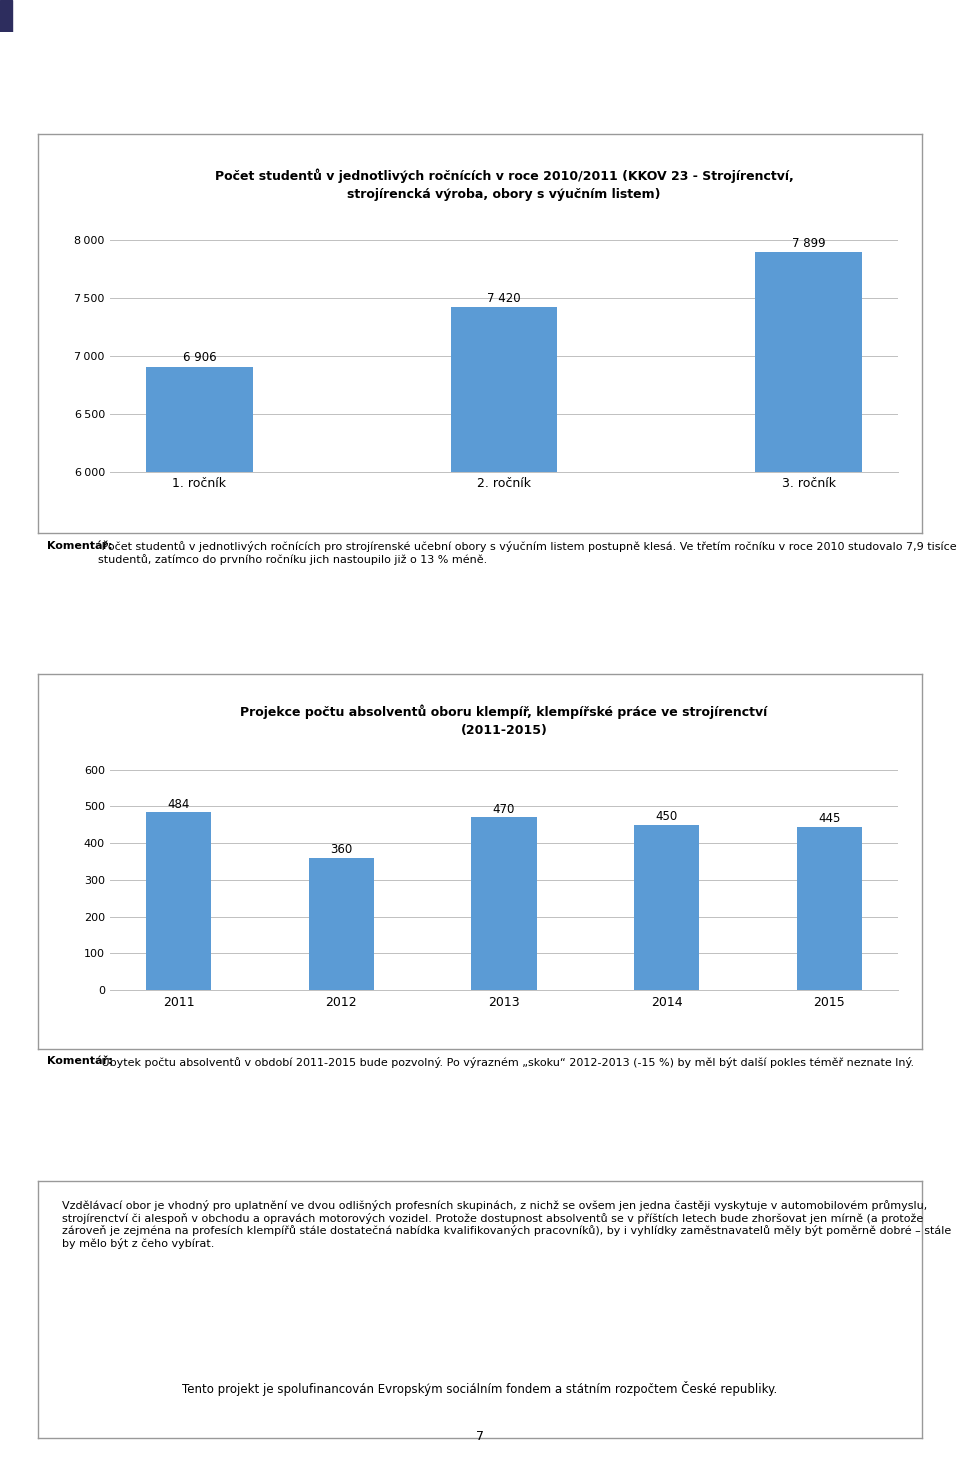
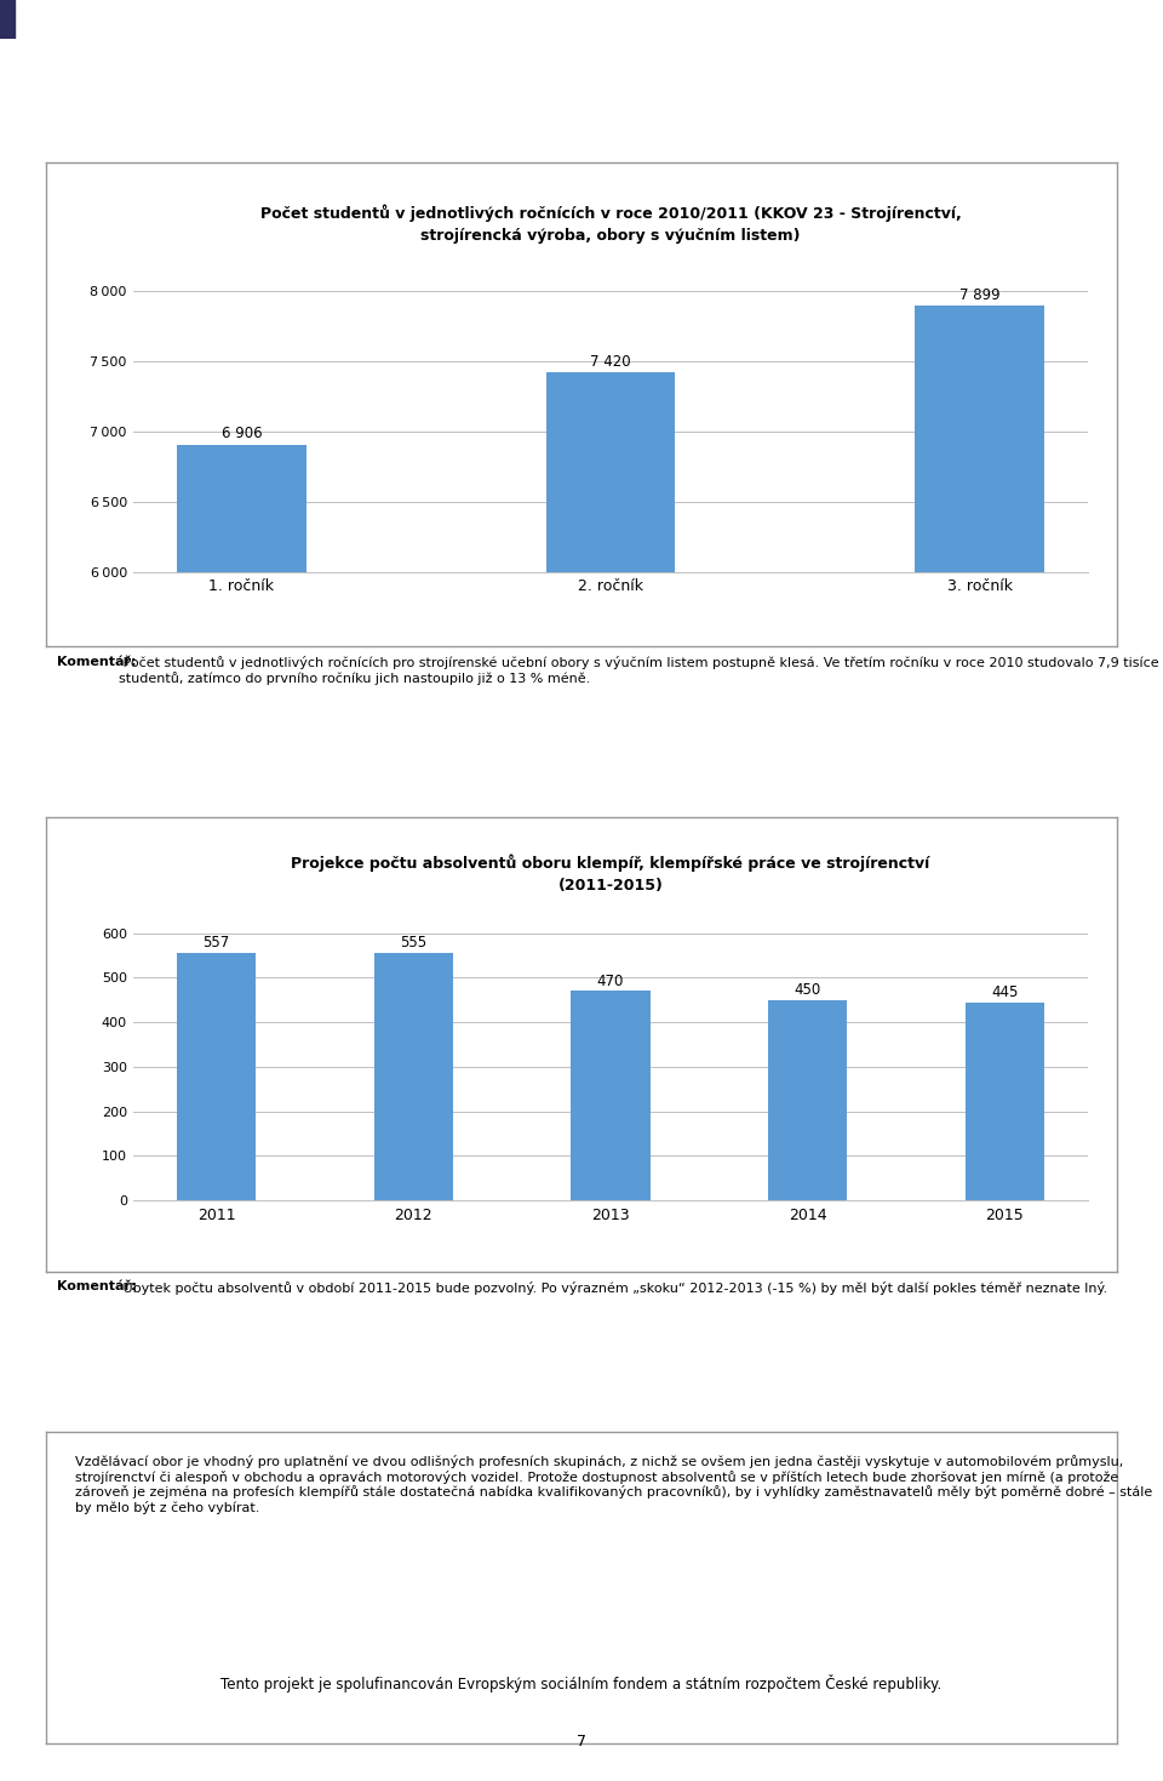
2011: 484 -> 557
2012: 360 -> 555
